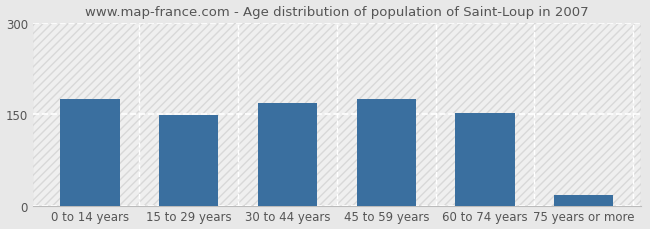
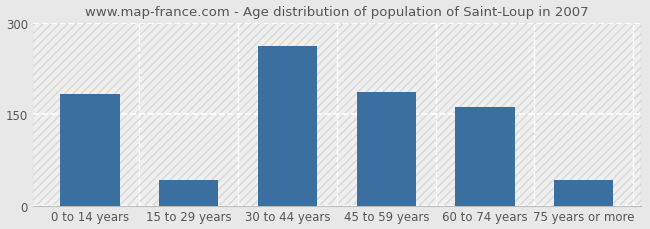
0 to 14 years: 175 -> 184
15 to 29 years: 148 -> 42
30 to 44 years: 169 -> 262
45 to 59 years: 175 -> 186
60 to 74 years: 152 -> 162
75 years or more: 17 -> 42
